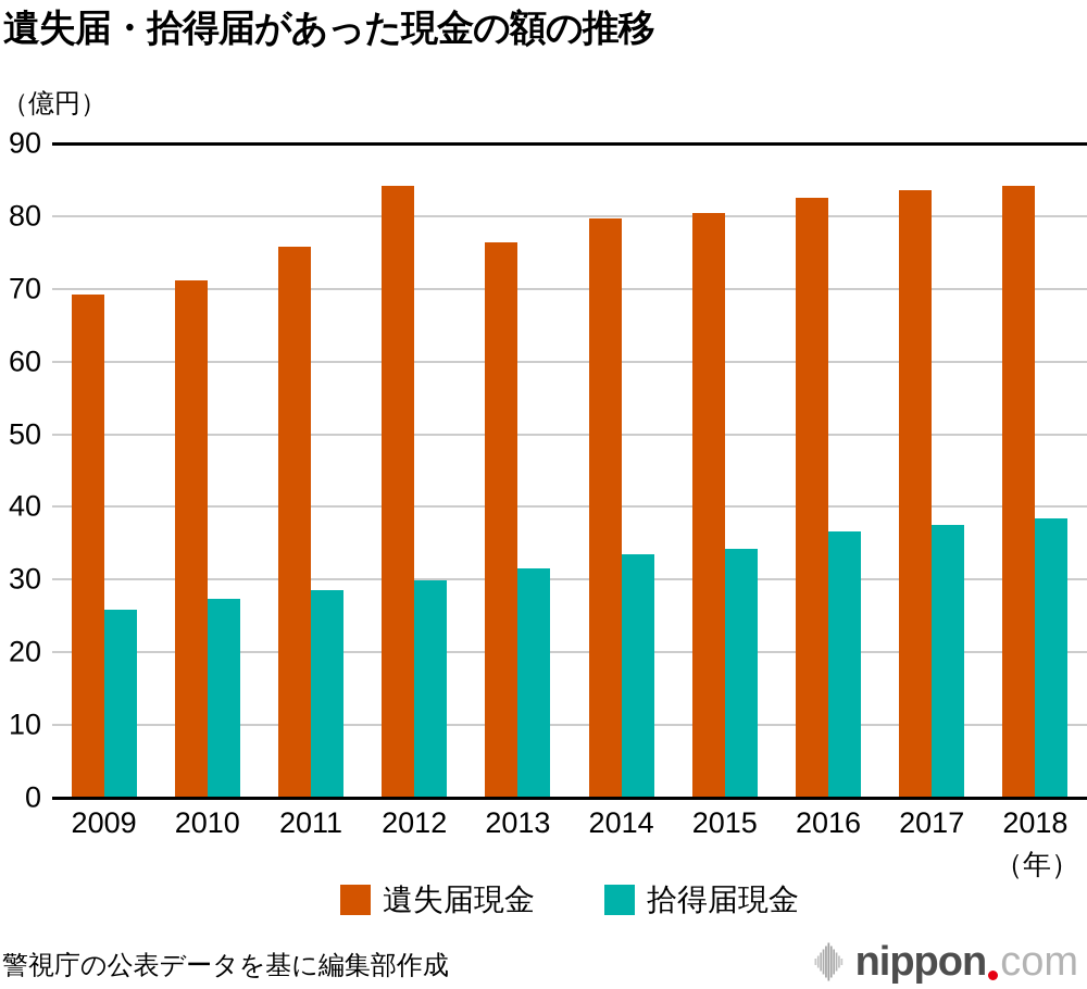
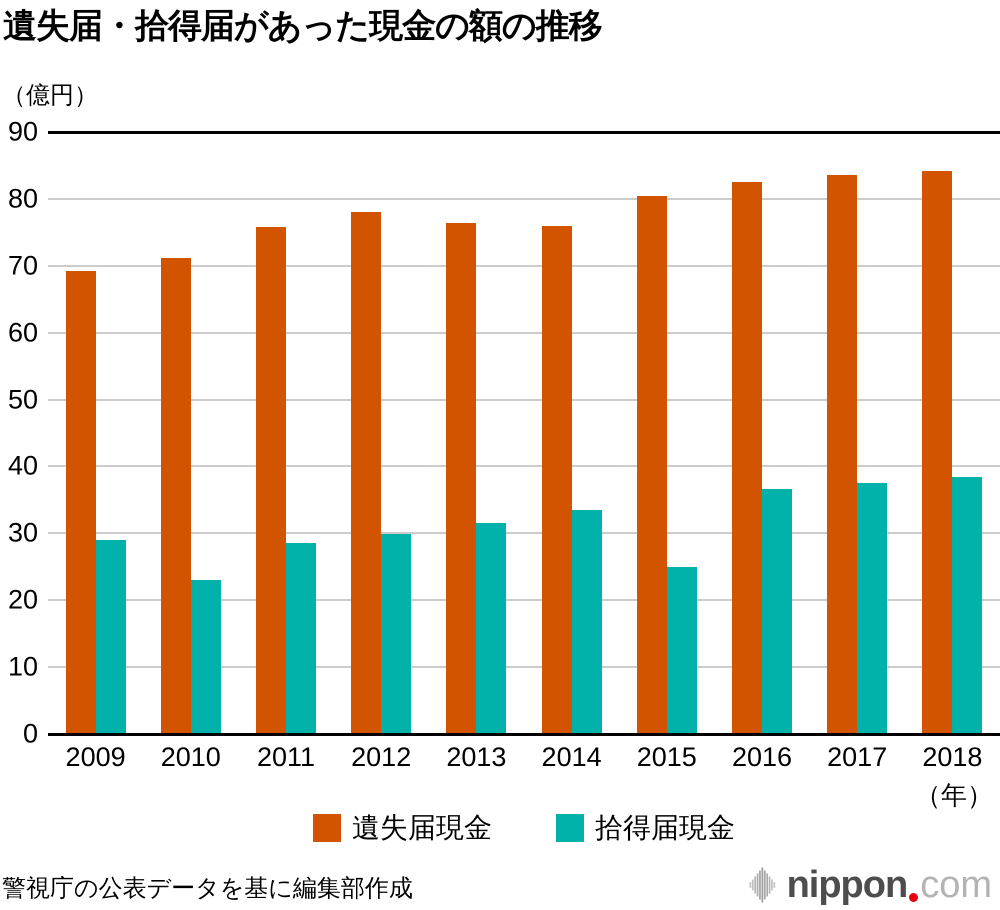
拾得届現金/2009: 26 -> 29
拾得届現金/2010: 27 -> 23
遺失届現金/2012: 84 -> 78
遺失届現金/2014: 80 -> 76
拾得届現金/2015: 34 -> 25
